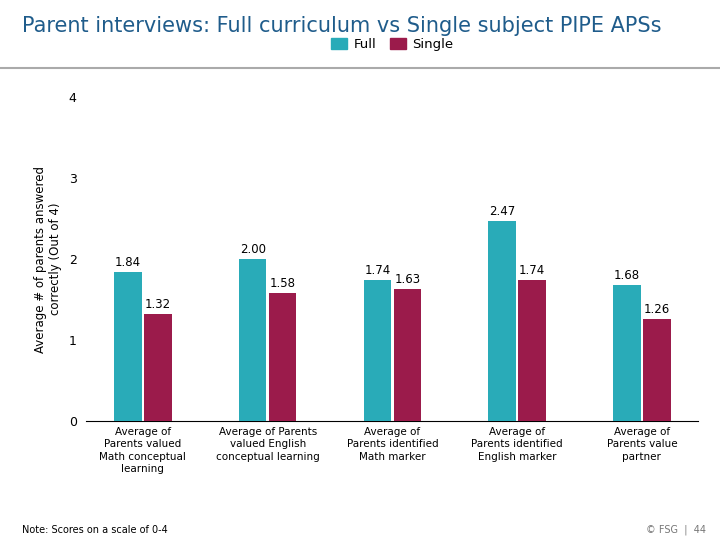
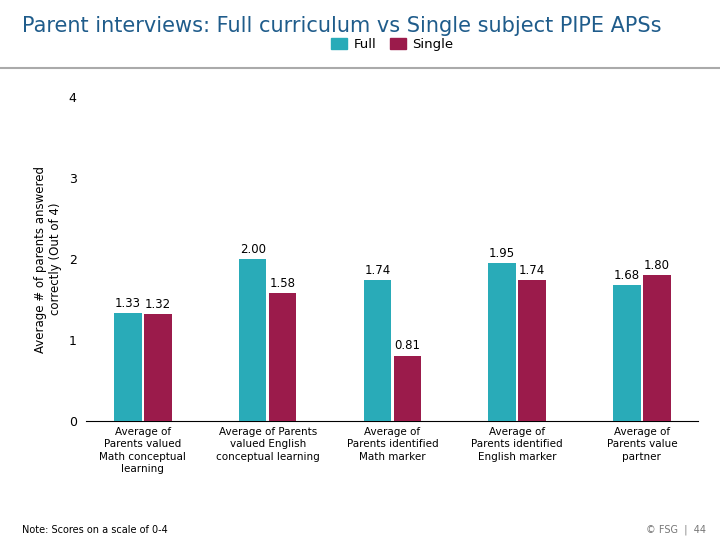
Full/Average of Parents valued Math conceptual learning: 1.84 -> 1.33
Single/Average of Parents identified Math marker: 1.63 -> 0.81
Full/Average of Parents identified English marker: 2.47 -> 1.95
Single/Average of Parents value partner: 1.26 -> 1.80
